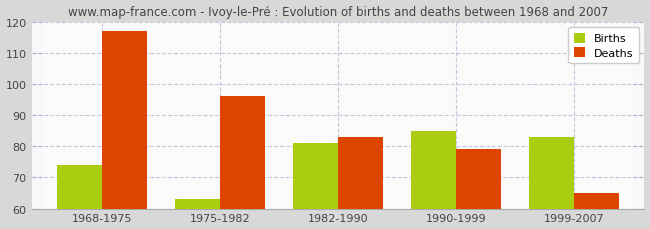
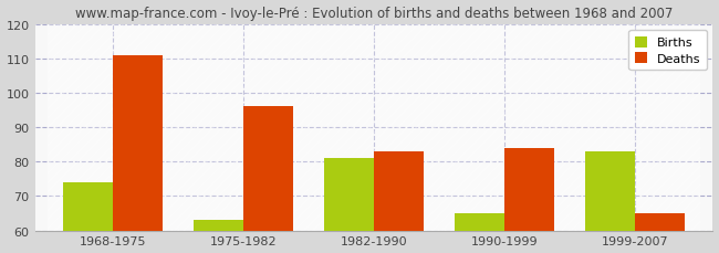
Deaths/1968-1975: 117 -> 111
Births/1990-1999: 85 -> 65
Deaths/1990-1999: 79 -> 84
